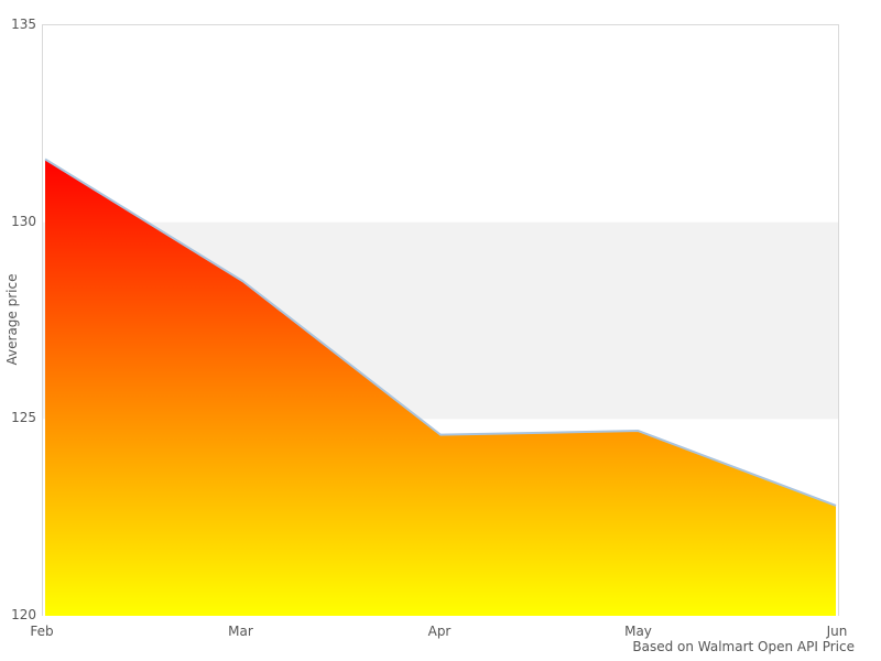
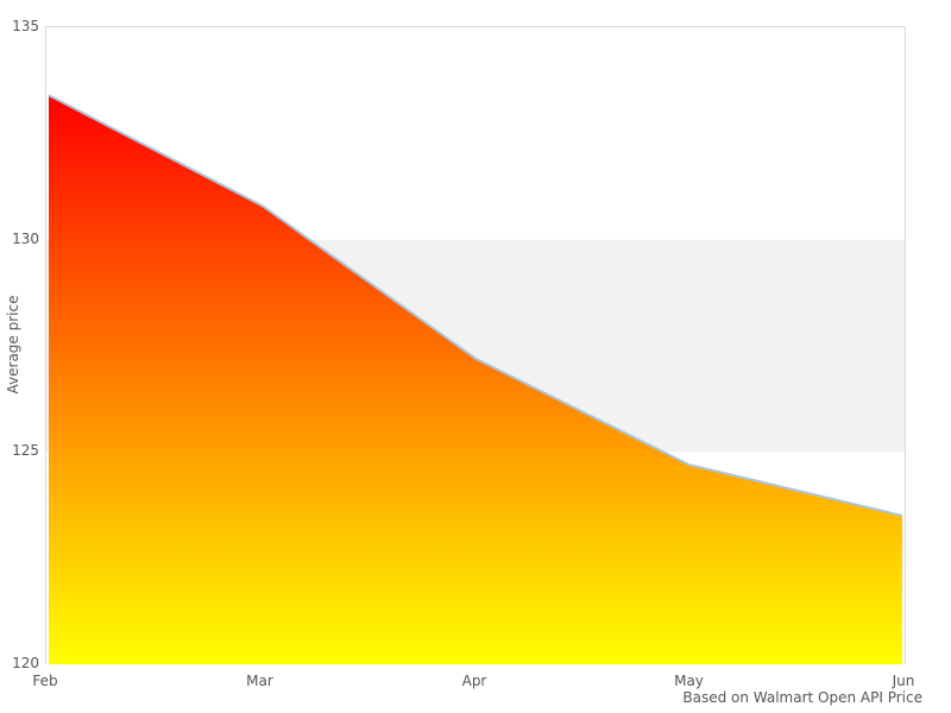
Feb: 131.6 -> 133.4
Mar: 128.5 -> 130.8
Apr: 124.6 -> 127.2
Jun: 122.8 -> 123.5
